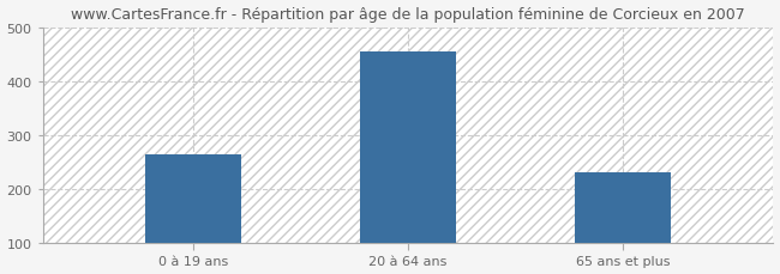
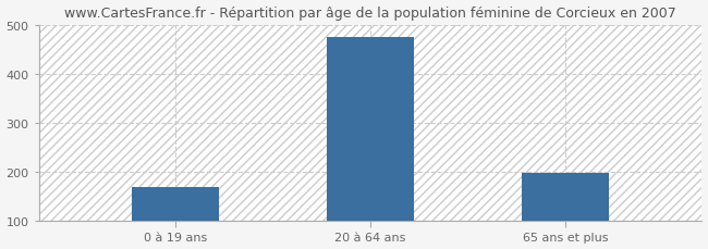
0 à 19 ans: 265 -> 170
20 à 64 ans: 455 -> 475
65 ans et plus: 230 -> 197
